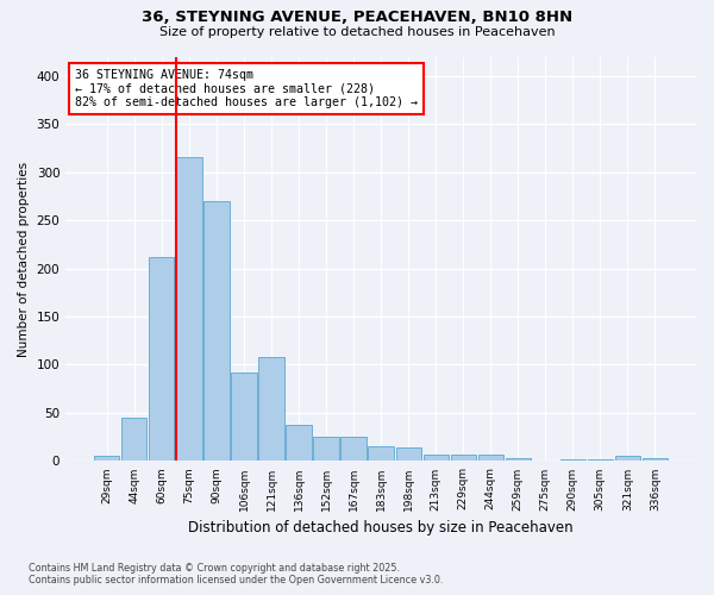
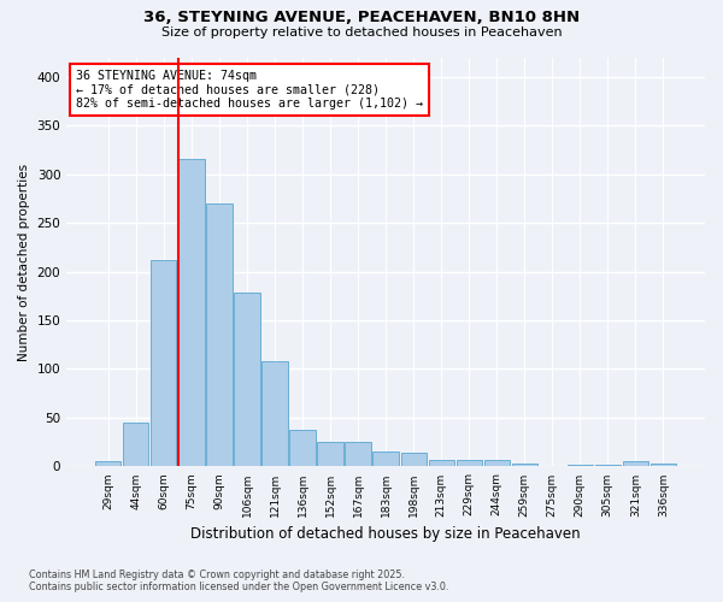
106sqm: 92 -> 178
